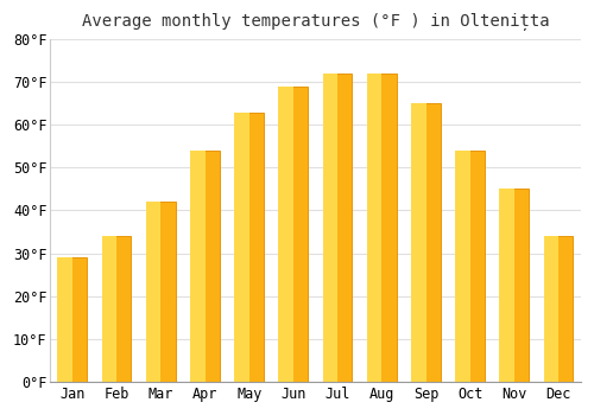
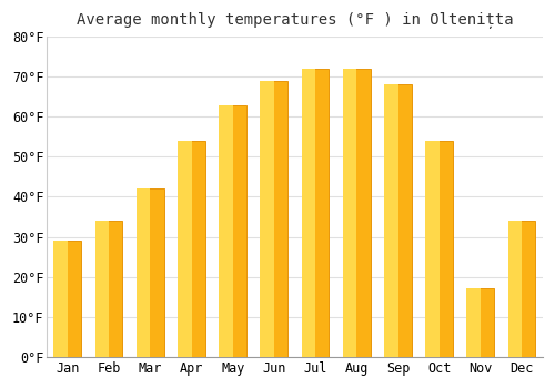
Sep: 65°F -> 68°F
Nov: 45°F -> 17°F
